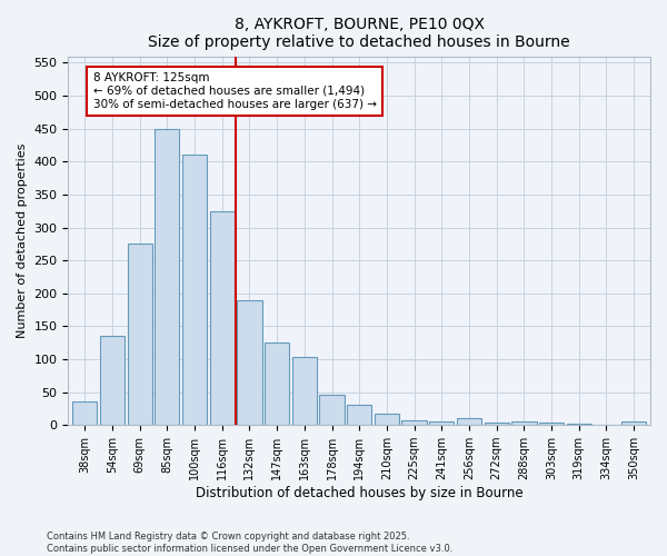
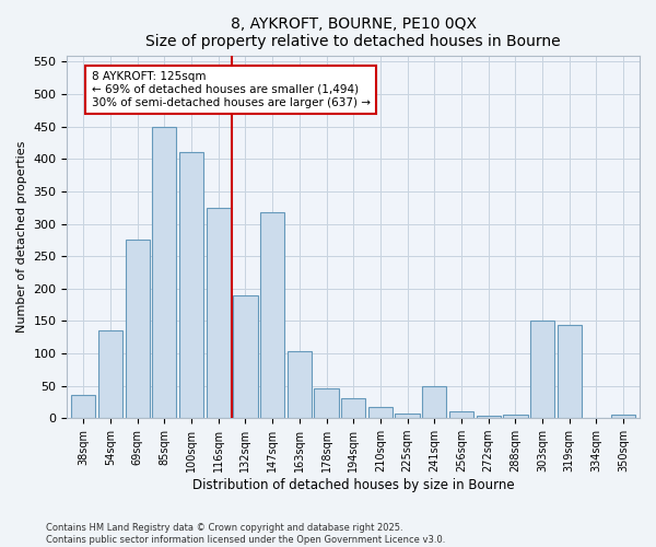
147sqm: 125 -> 318
241sqm: 5 -> 50
303sqm: 3 -> 150
319sqm: 2 -> 144
